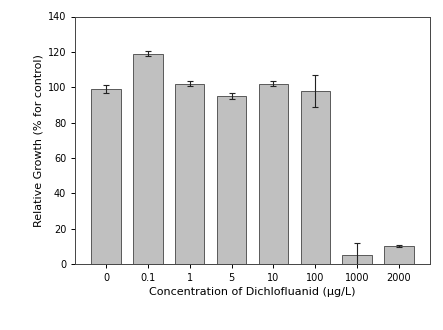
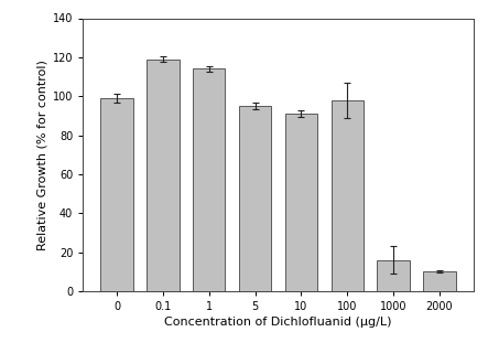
1: 102 -> 114
10: 102 -> 91
1000: 5 -> 16
